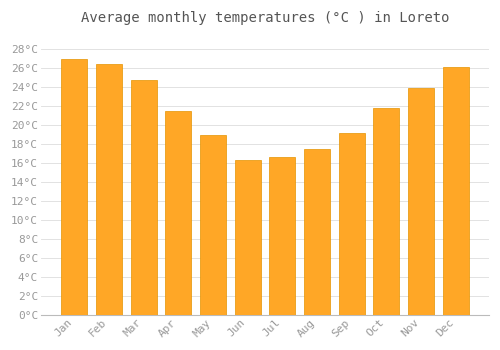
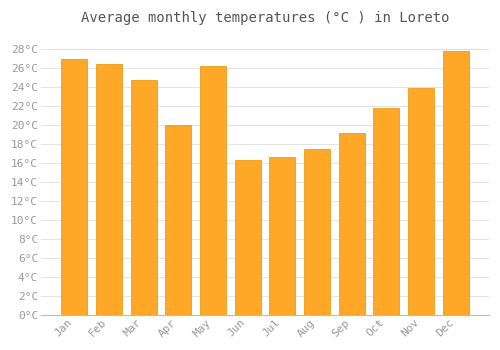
Apr: 21.5°C -> 20.0°C
May: 19.0°C -> 26.2°C
Dec: 26.1°C -> 27.8°C
